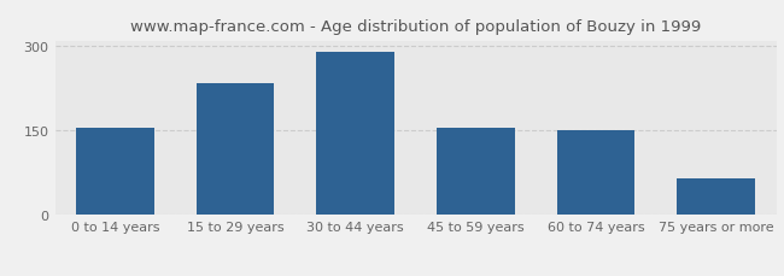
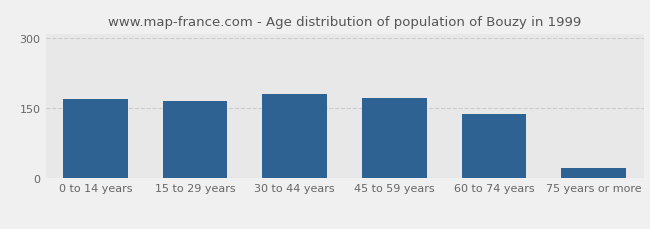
0 to 14 years: 155 -> 170
15 to 29 years: 235 -> 166
30 to 44 years: 290 -> 181
45 to 59 years: 155 -> 171
60 to 74 years: 150 -> 138
75 years or more: 65 -> 22
